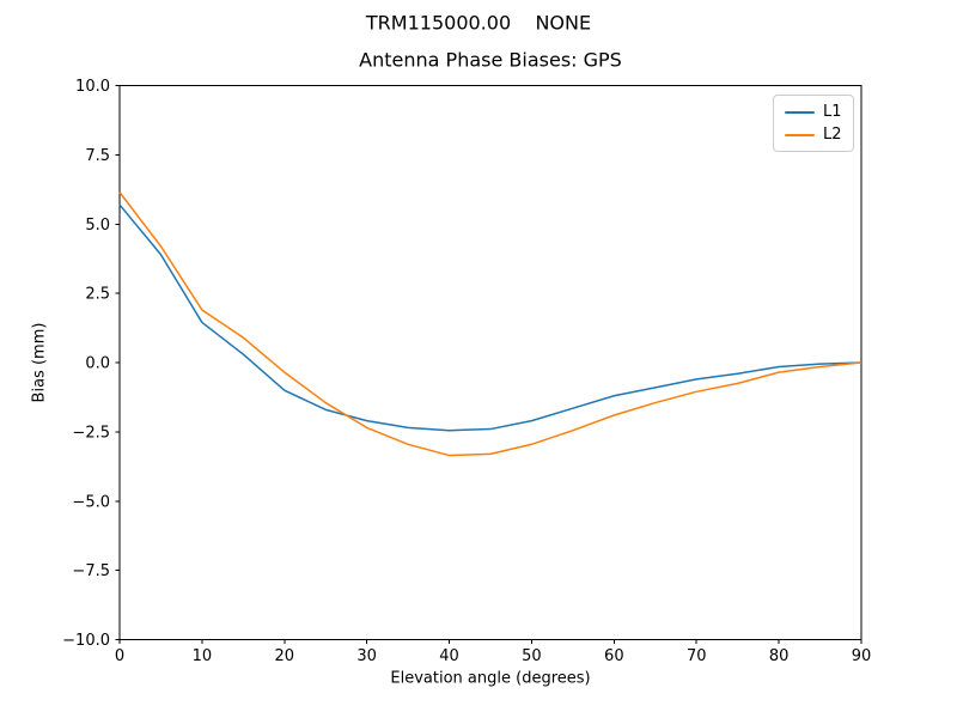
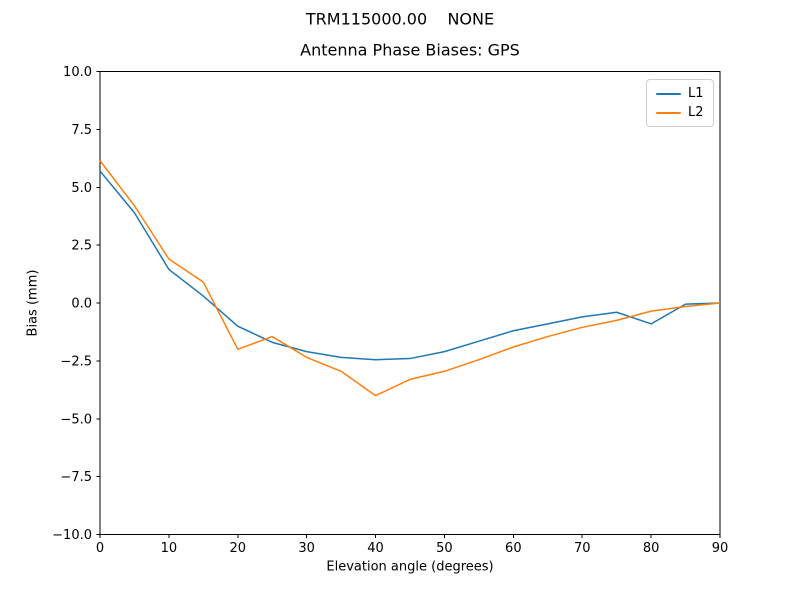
L2/20: -0.3 -> -2.0
L2/40: -3.4 -> -4.0
L1/80: -0.1 -> -0.9
